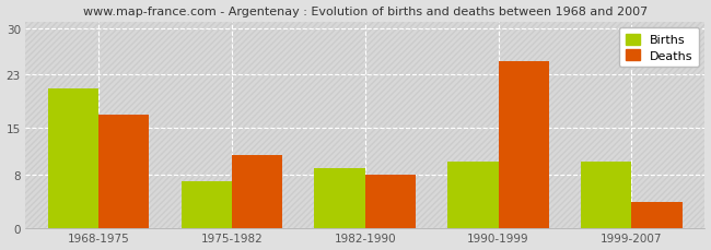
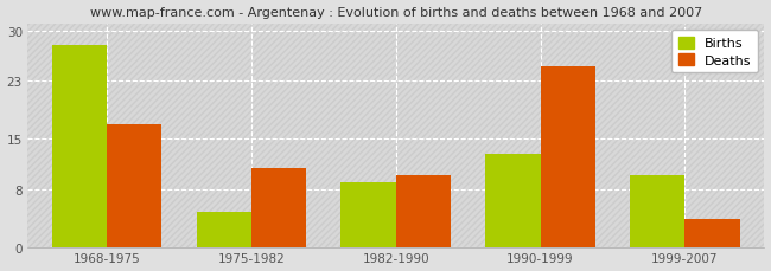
Births/1968-1975: 21 -> 28
Births/1975-1982: 7 -> 5
Deaths/1982-1990: 8 -> 10
Births/1990-1999: 10 -> 13
